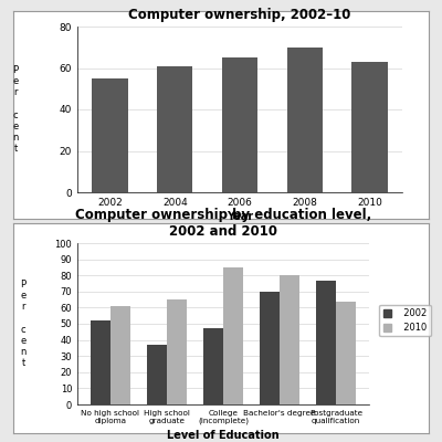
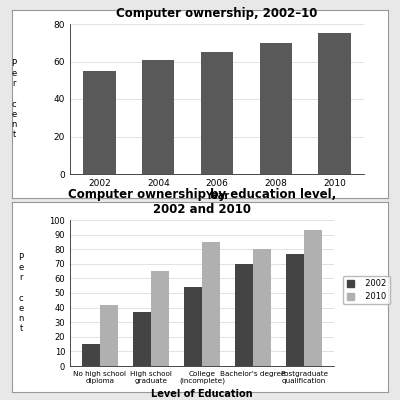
Computer ownership, 2002–10/2010: 63 -> 75
Computer ownership by education level, 2002 and 2010/2002/No high school diploma: 52 -> 15
Computer ownership by education level, 2002 and 2010/2010/No high school diploma: 61 -> 42
Computer ownership by education level, 2002 and 2010/2002/College (incomplete): 47 -> 54
Computer ownership by education level, 2002 and 2010/2010/Postgraduate qualification: 64 -> 93
